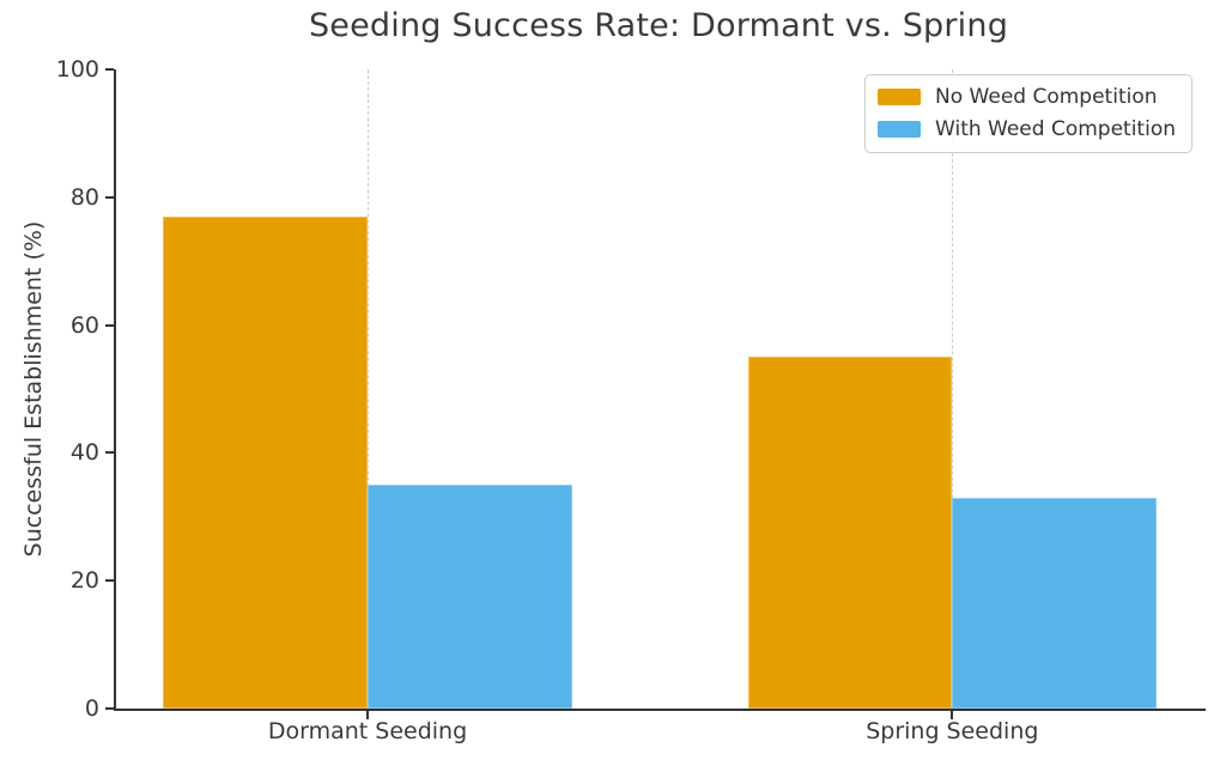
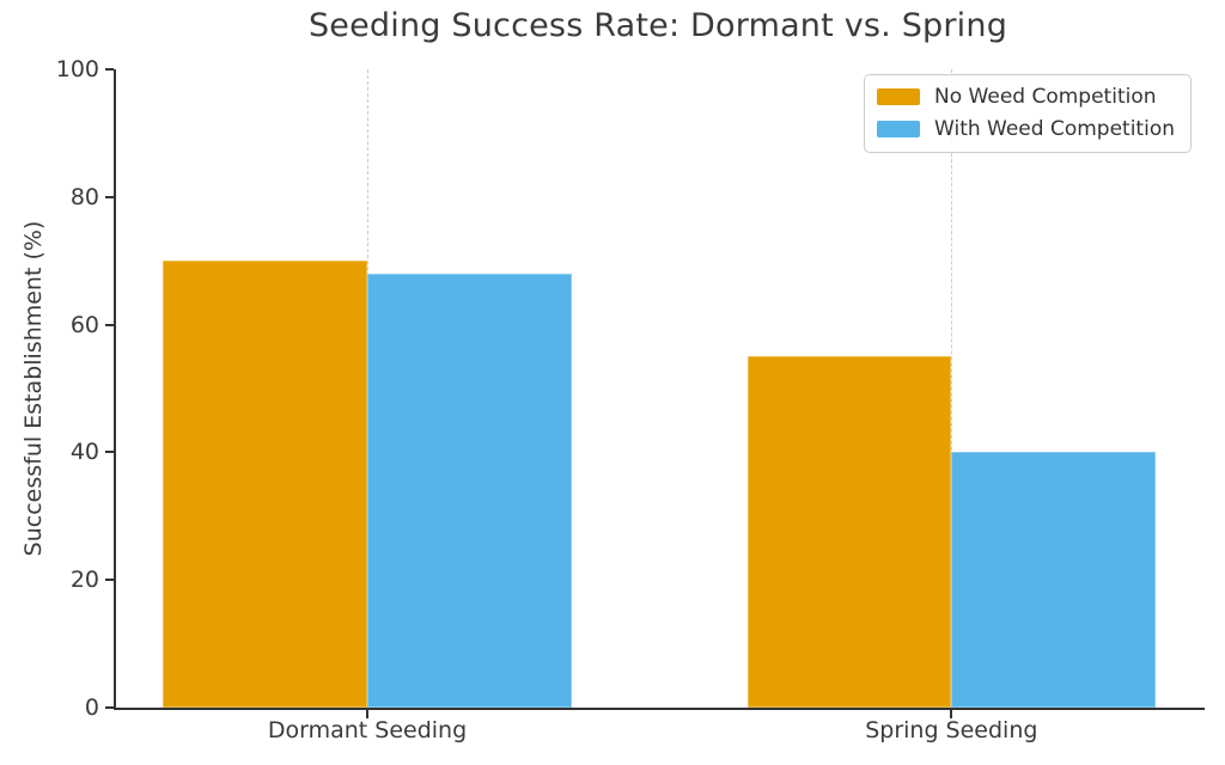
No Weed Competition/Dormant Seeding: 77 -> 70
With Weed Competition/Dormant Seeding: 35 -> 68
With Weed Competition/Spring Seeding: 33 -> 40
